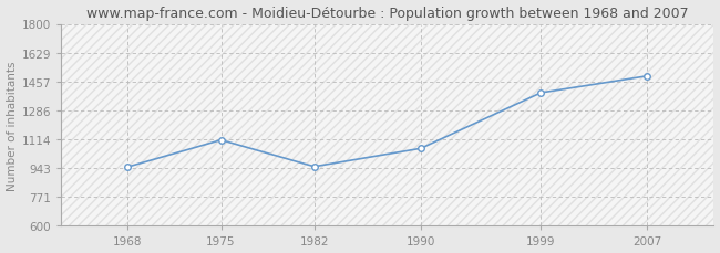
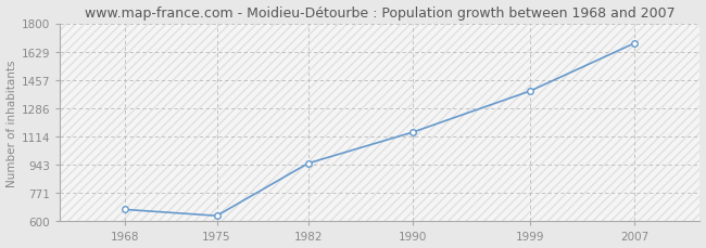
1968: 950 -> 670
1975: 1110 -> 630
1990: 1060 -> 1140
2007: 1490 -> 1680
